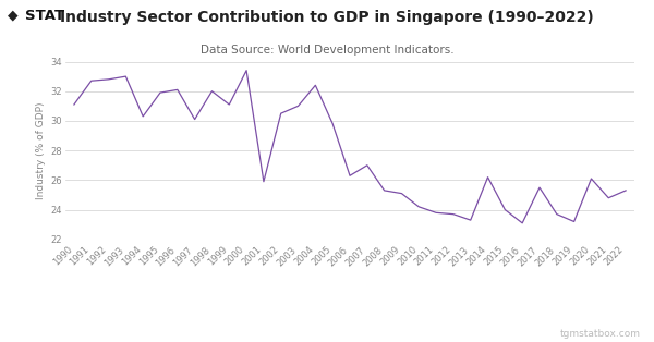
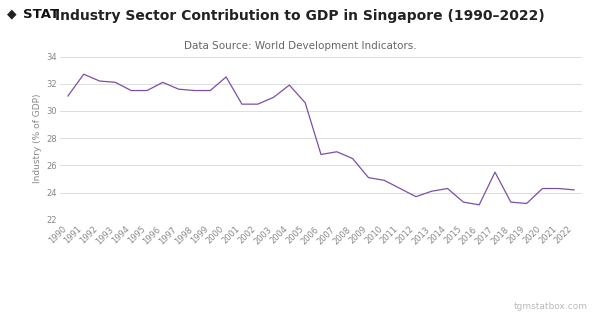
1992: 32.8 -> 32.2
1993: 33.0 -> 32.1
1994: 30.3 -> 31.5
1995: 31.9 -> 31.5
1997: 30.1 -> 31.6
1998: 32.0 -> 31.5
1999: 31.1 -> 31.5
2000: 33.4 -> 32.5
2001: 25.9 -> 30.5
2004: 32.4 -> 31.9
2005: 29.8 -> 30.6
2006: 26.3 -> 26.8
2008: 25.3 -> 26.5
2010: 24.2 -> 24.9
2011: 23.8 -> 24.3
2013: 23.3 -> 24.1
2014: 26.2 -> 24.3
2015: 24.0 -> 23.3
2018: 23.7 -> 23.3
2020: 26.1 -> 24.3
2021: 24.8 -> 24.3
2022: 25.3 -> 24.2
